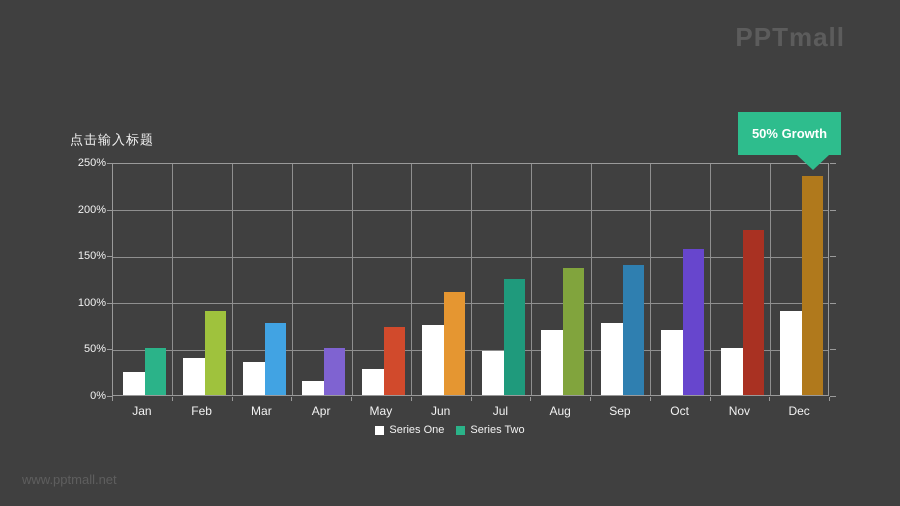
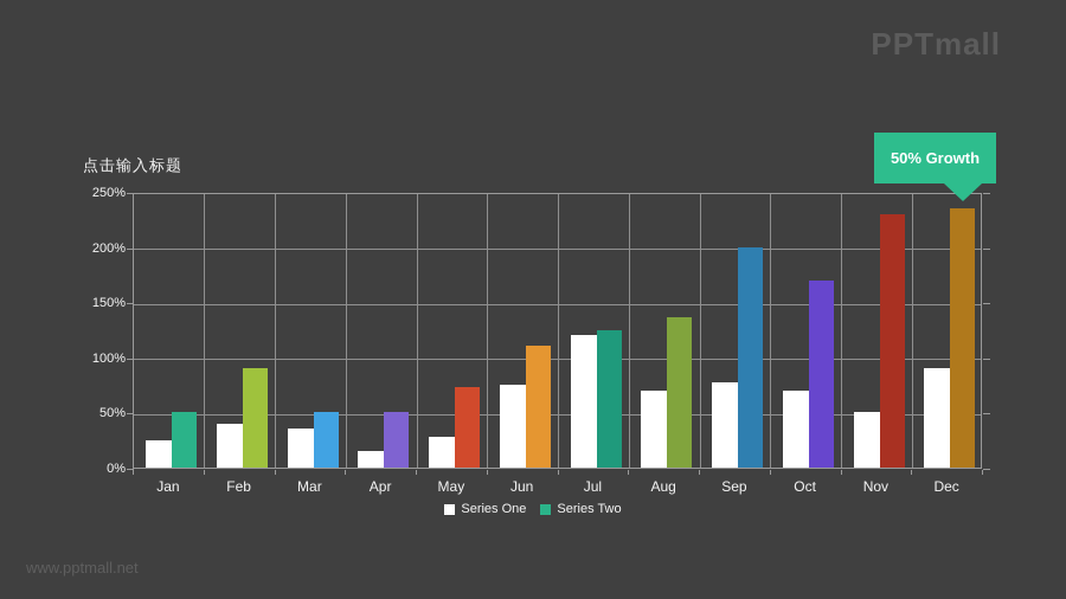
Series Two/Mar: 80% -> 50%
Series One/Jul: 50% -> 120%
Series Two/Sep: 140% -> 200%
Series Two/Oct: 160% -> 170%
Series Two/Nov: 180% -> 230%
